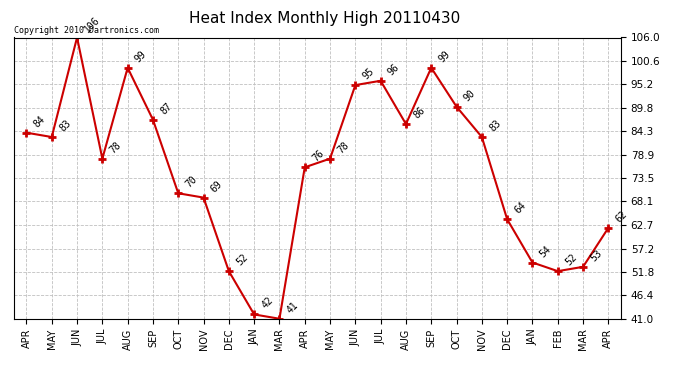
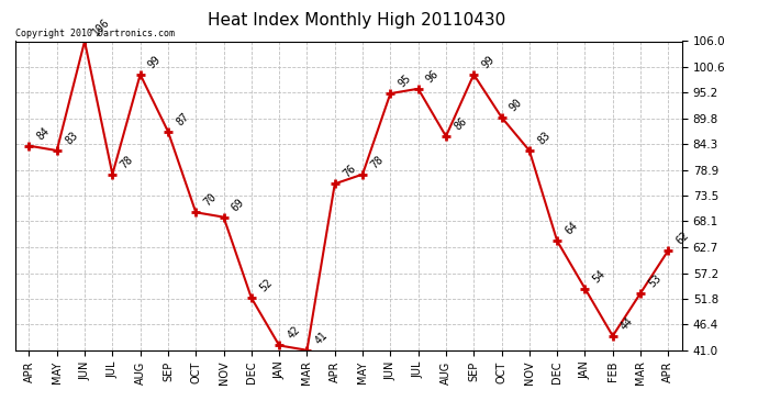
FEB: 52 -> 44
